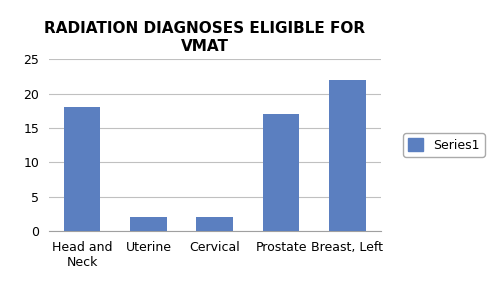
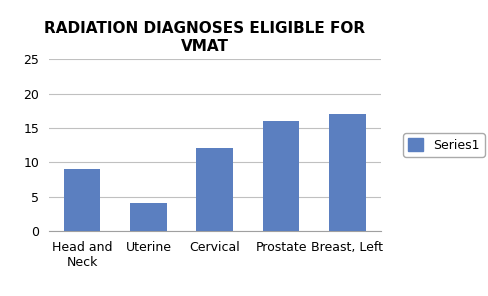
Head and Neck: 18 -> 9
Uterine: 2 -> 4
Cervical: 2 -> 12
Prostate: 17 -> 16
Breast, Left: 22 -> 17
